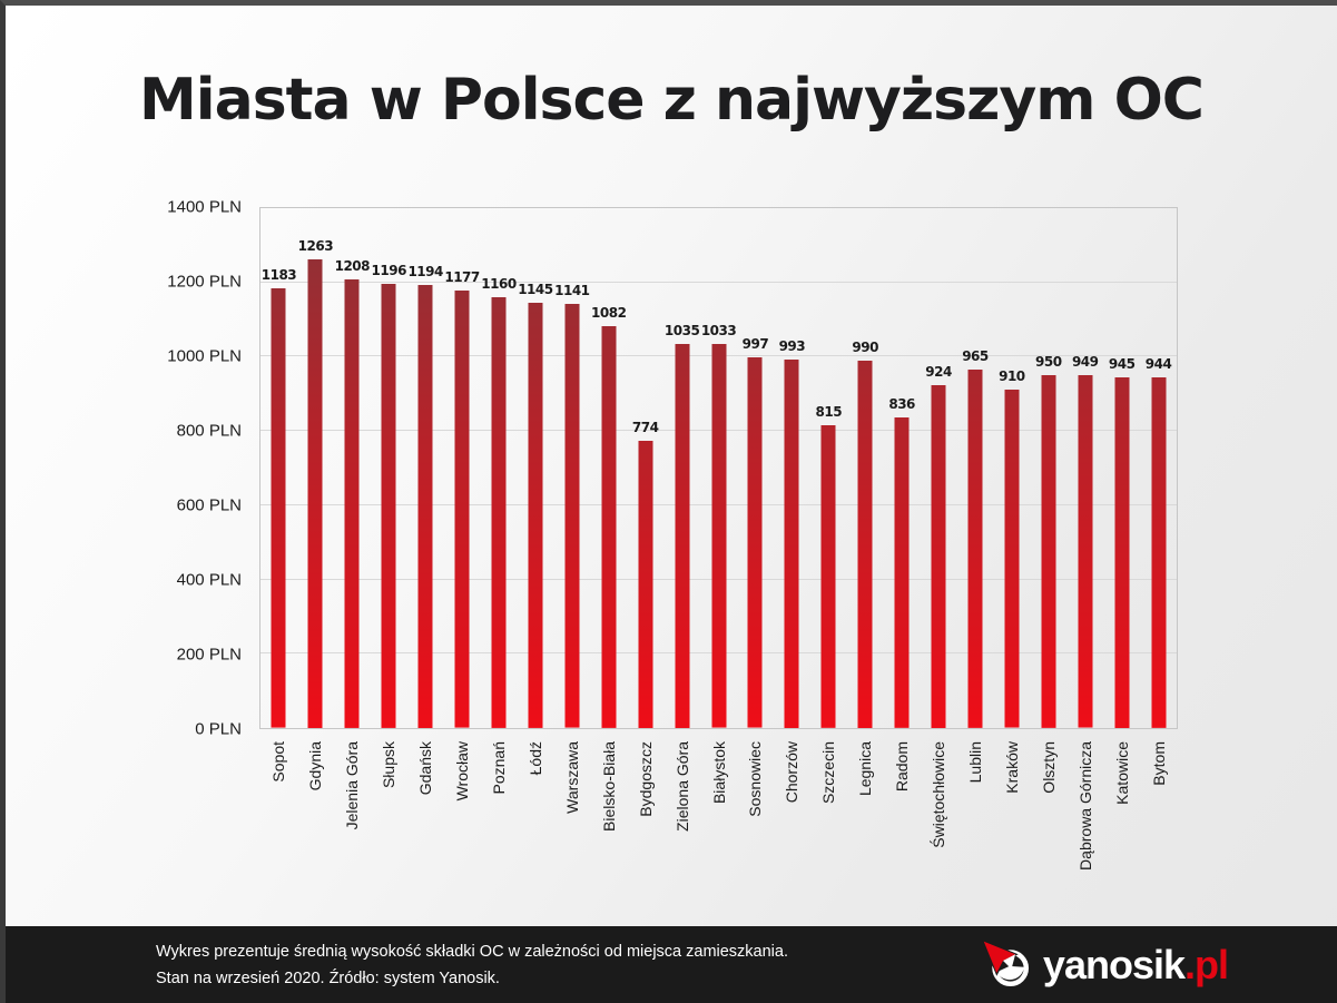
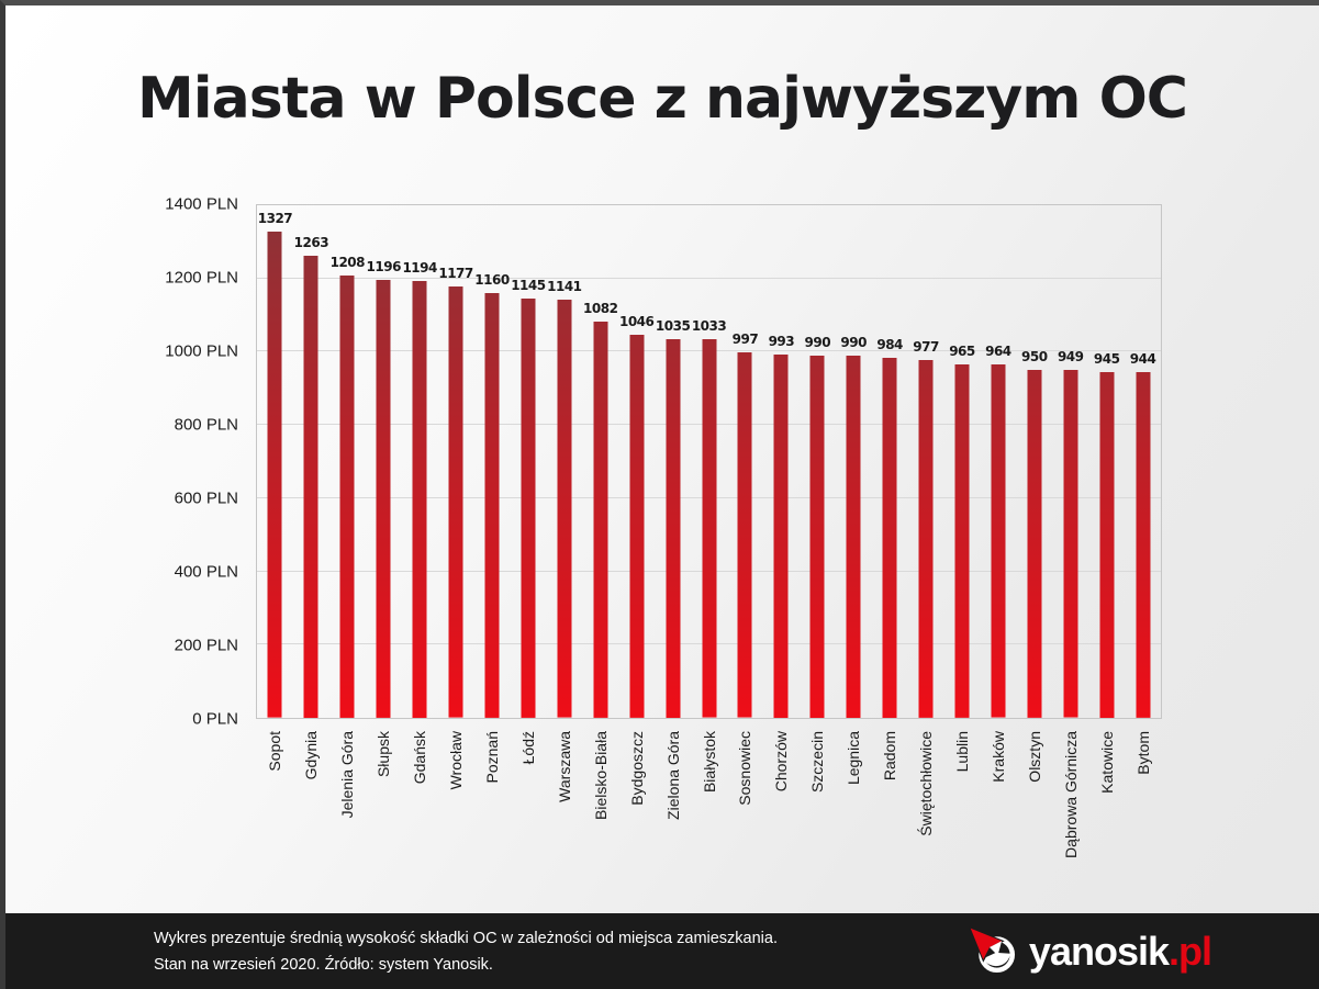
Sopot: 1183 -> 1327
Bydgoszcz: 774 -> 1046
Szczecin: 815 -> 990
Radom: 836 -> 984
Świętochłowice: 924 -> 977
Kraków: 910 -> 964
